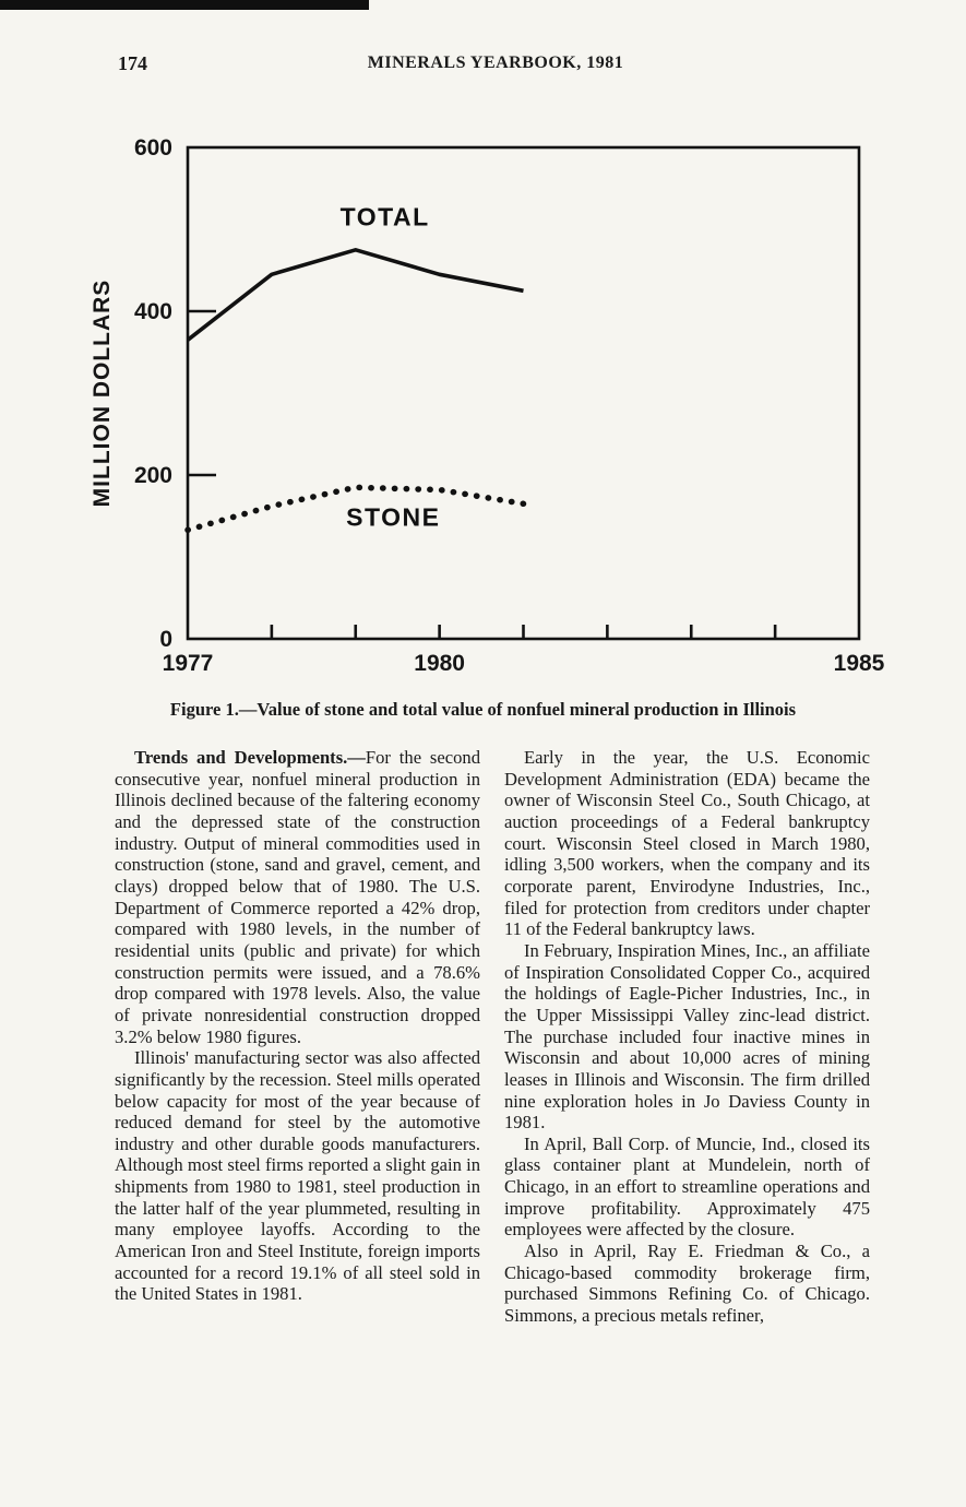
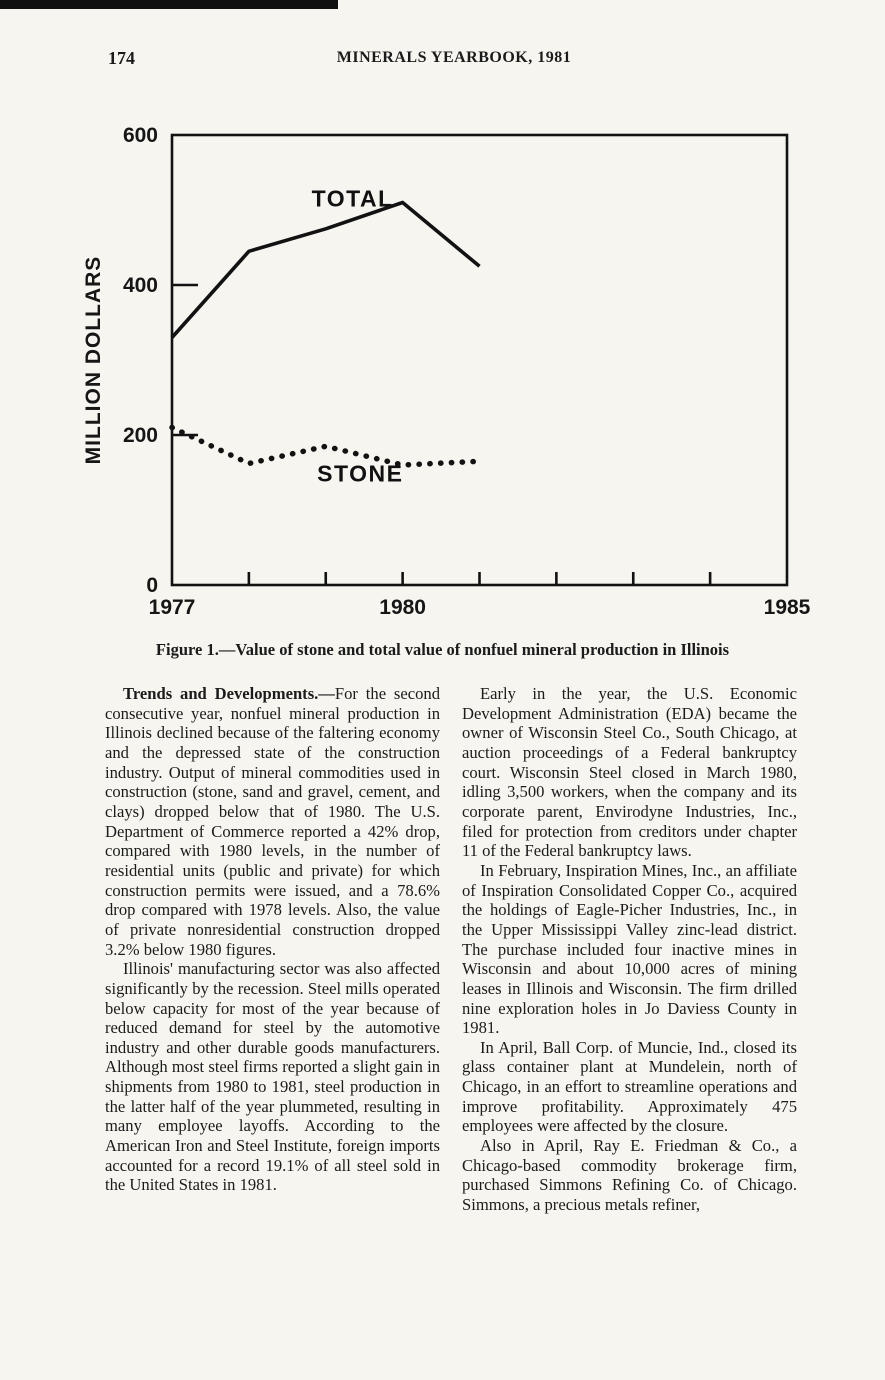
TOTAL/1977: 360 -> 330
STONE/1977: 130 -> 210
TOTAL/1980: 440 -> 510
STONE/1980: 180 -> 160
